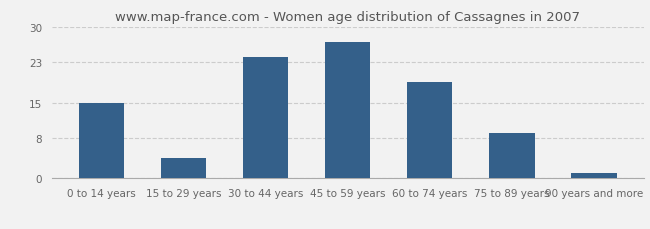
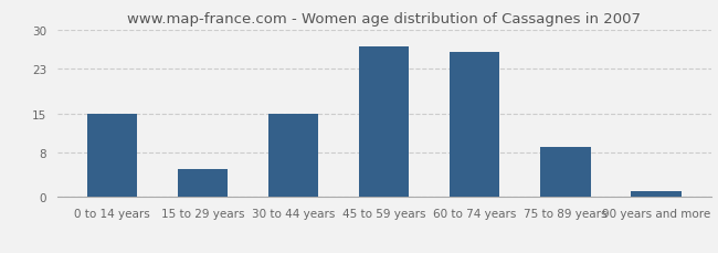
15 to 29 years: 4 -> 5
30 to 44 years: 24 -> 15
60 to 74 years: 19 -> 26
